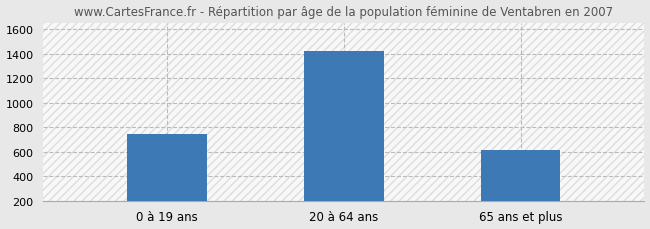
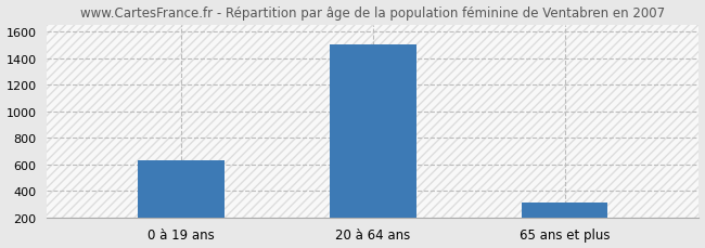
0 à 19 ans: 740 -> 630
20 à 64 ans: 1420 -> 1500
65 ans et plus: 610 -> 310
